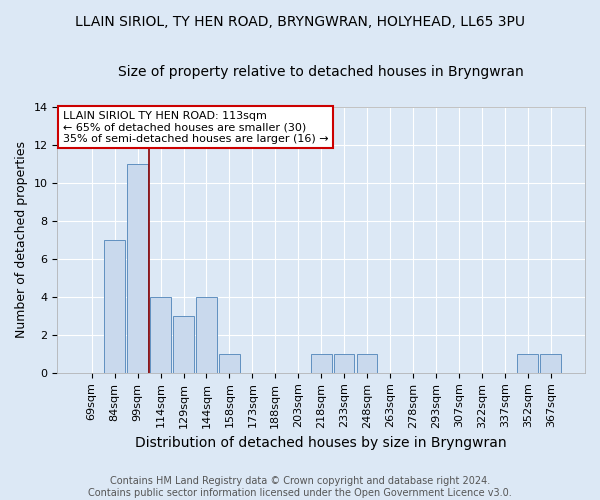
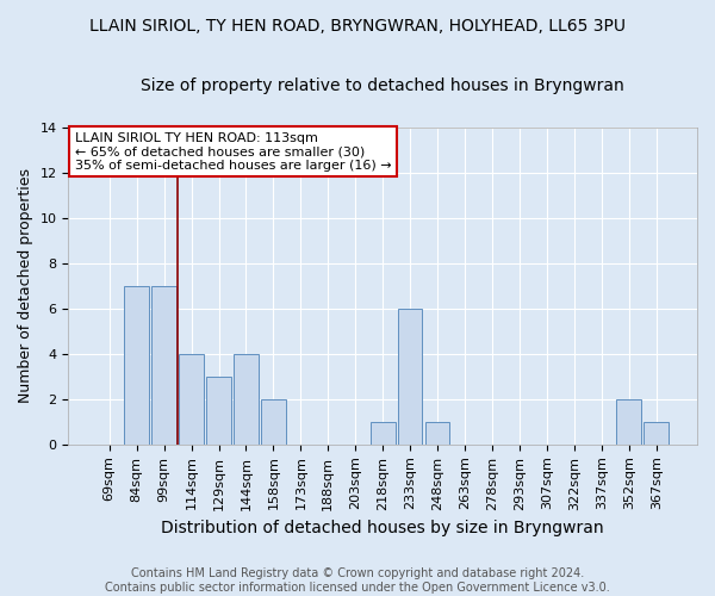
99sqm: 11 -> 7
158sqm: 1 -> 2
233sqm: 1 -> 6
352sqm: 1 -> 2
